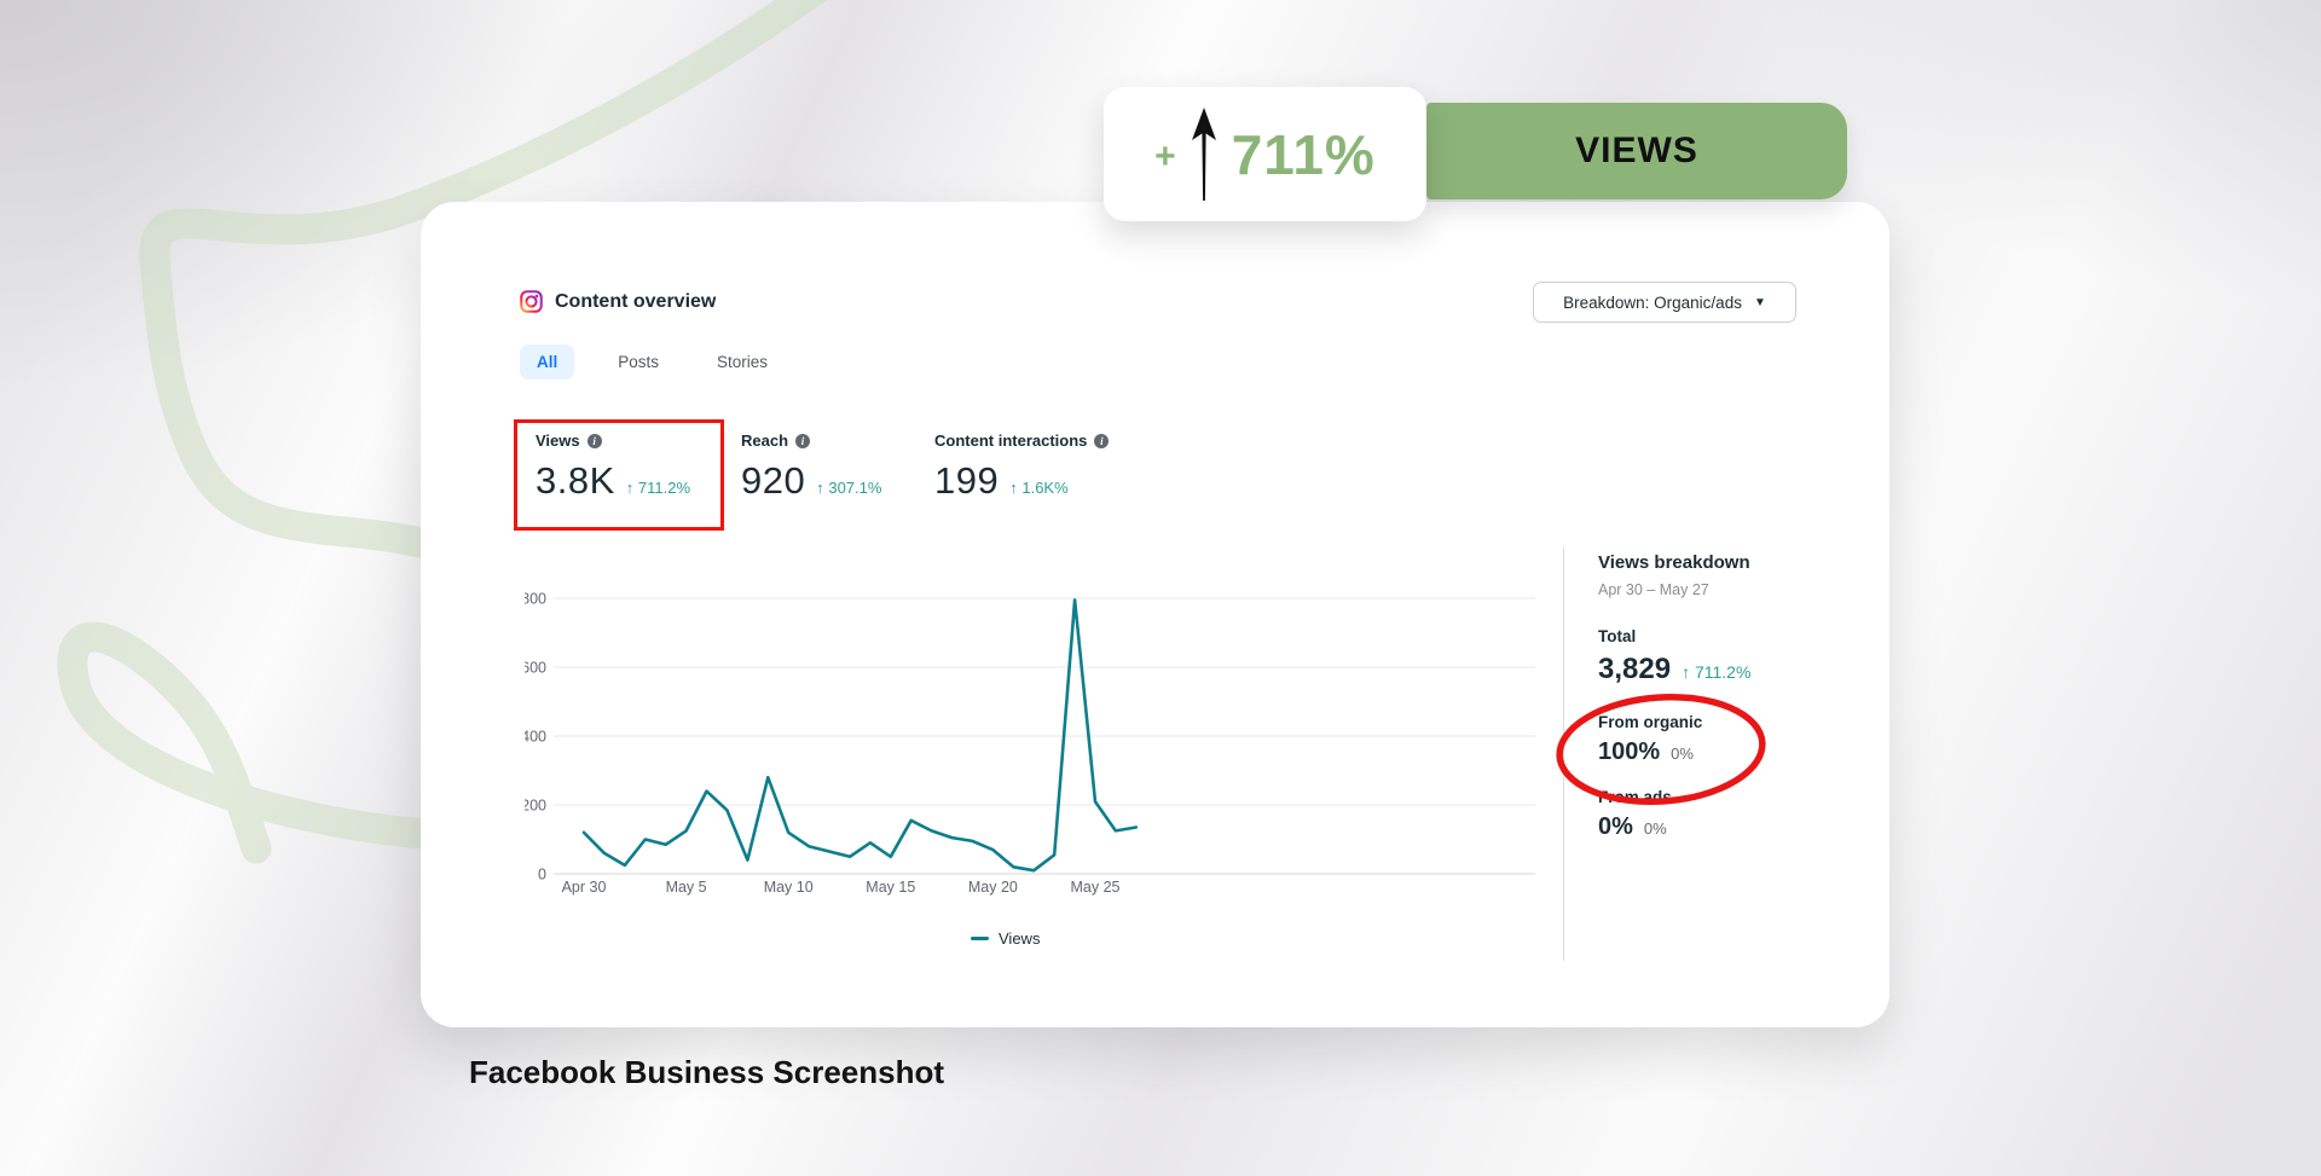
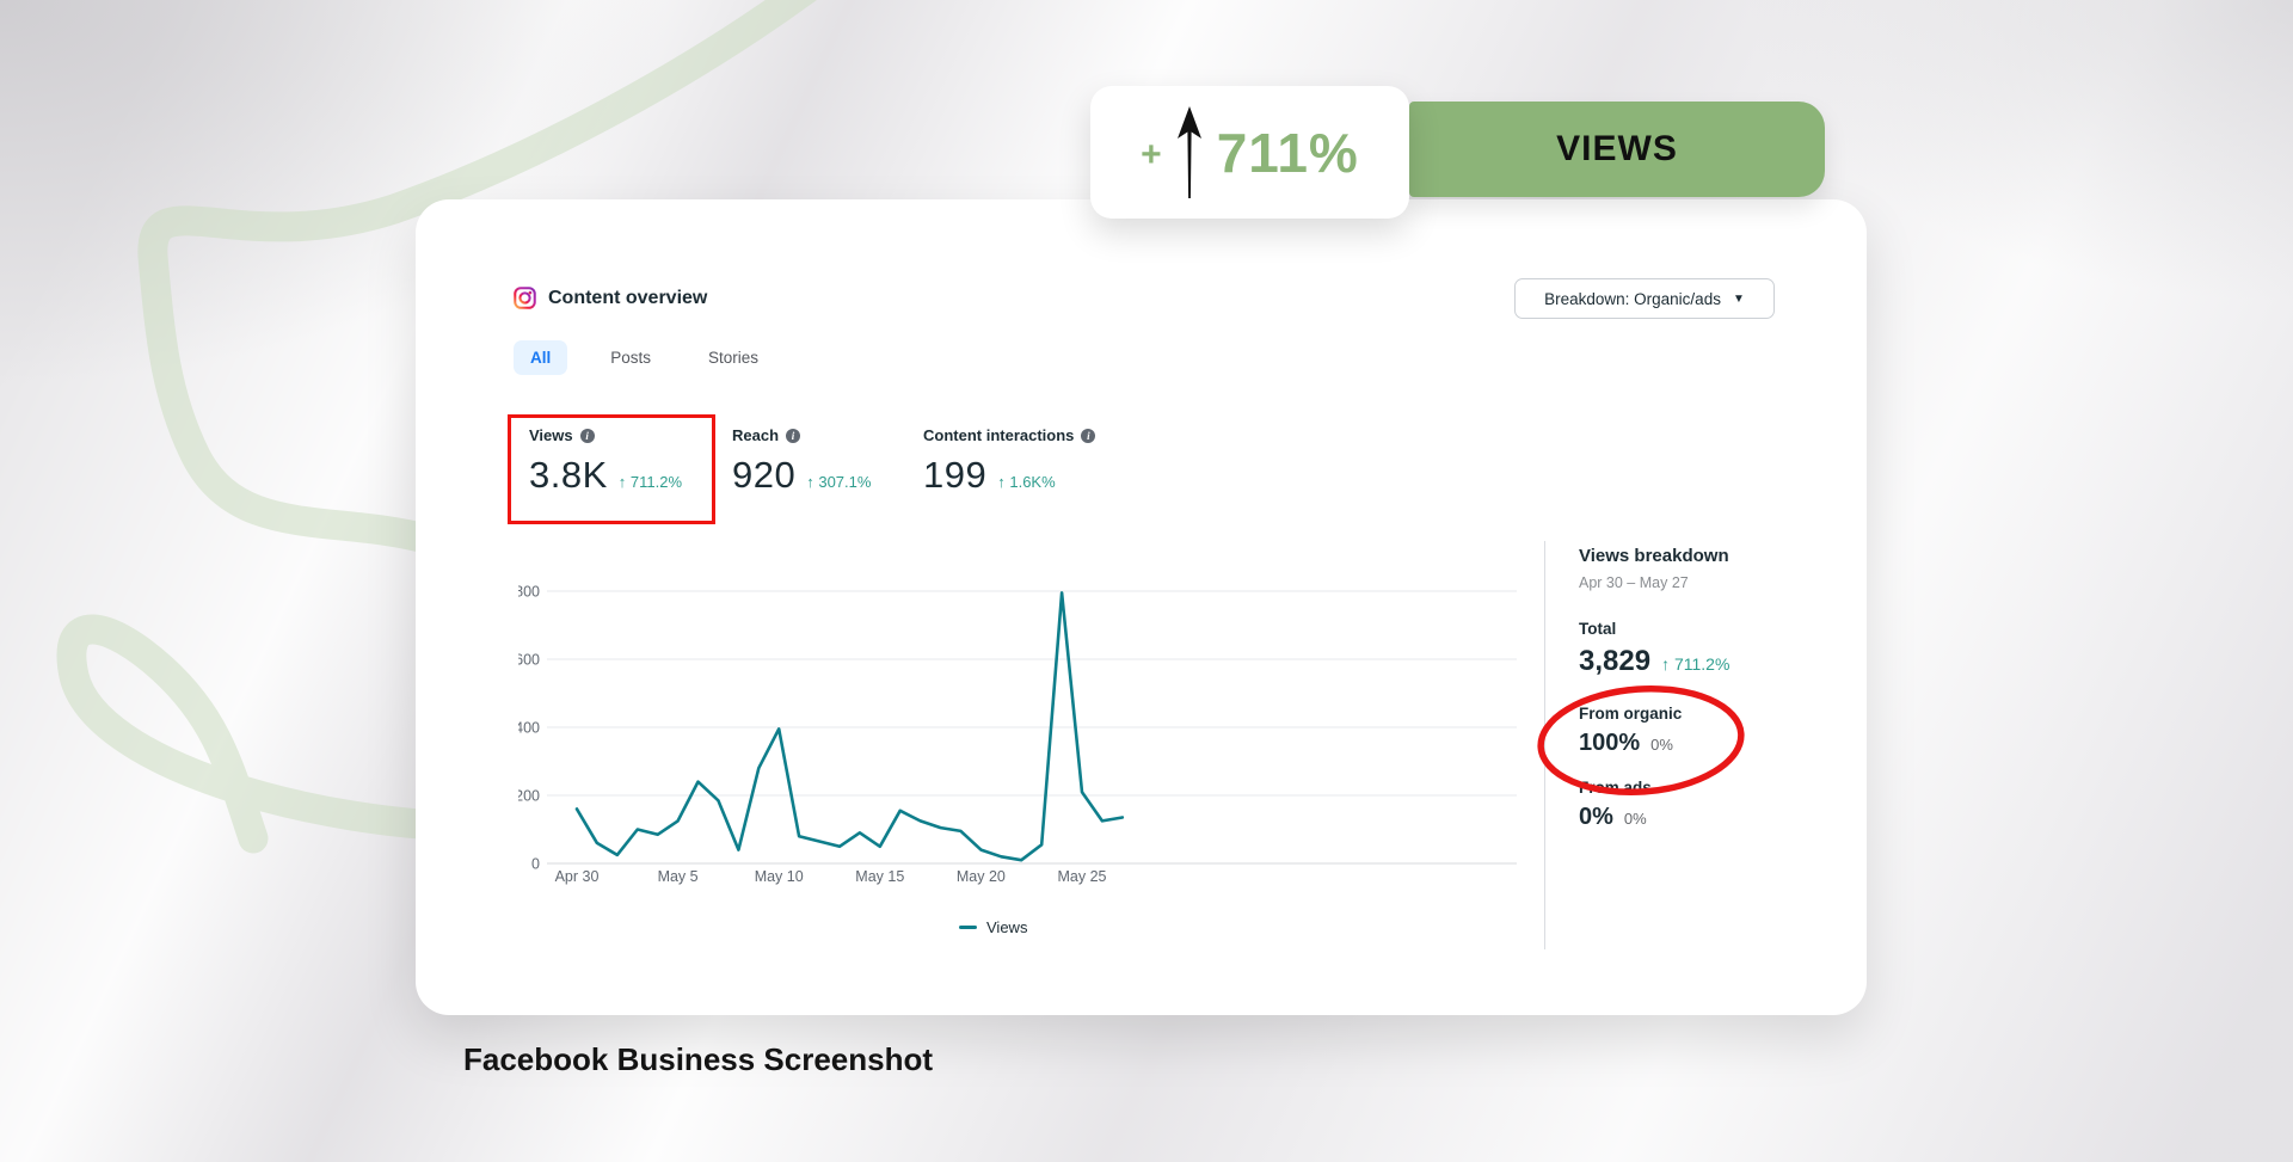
Apr 30: 120 -> 160
May 10: 120 -> 400
May 20: 70 -> 40
